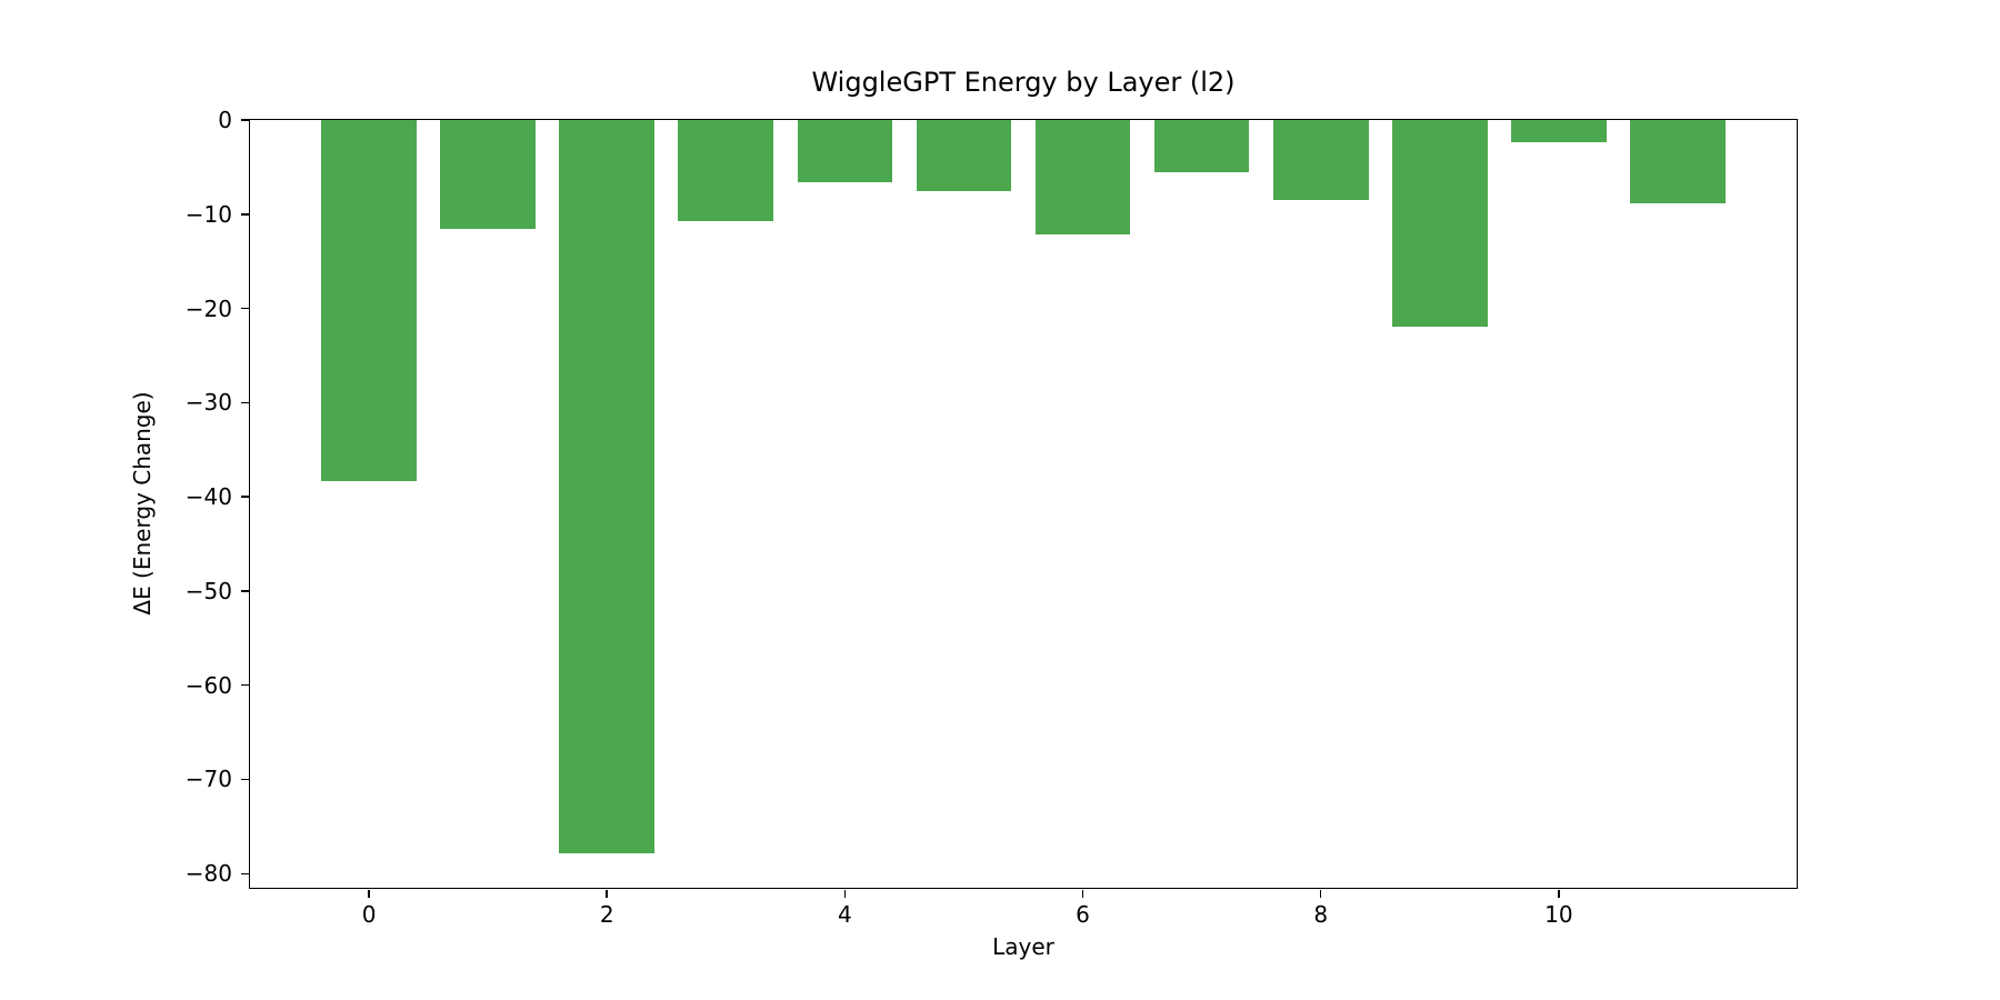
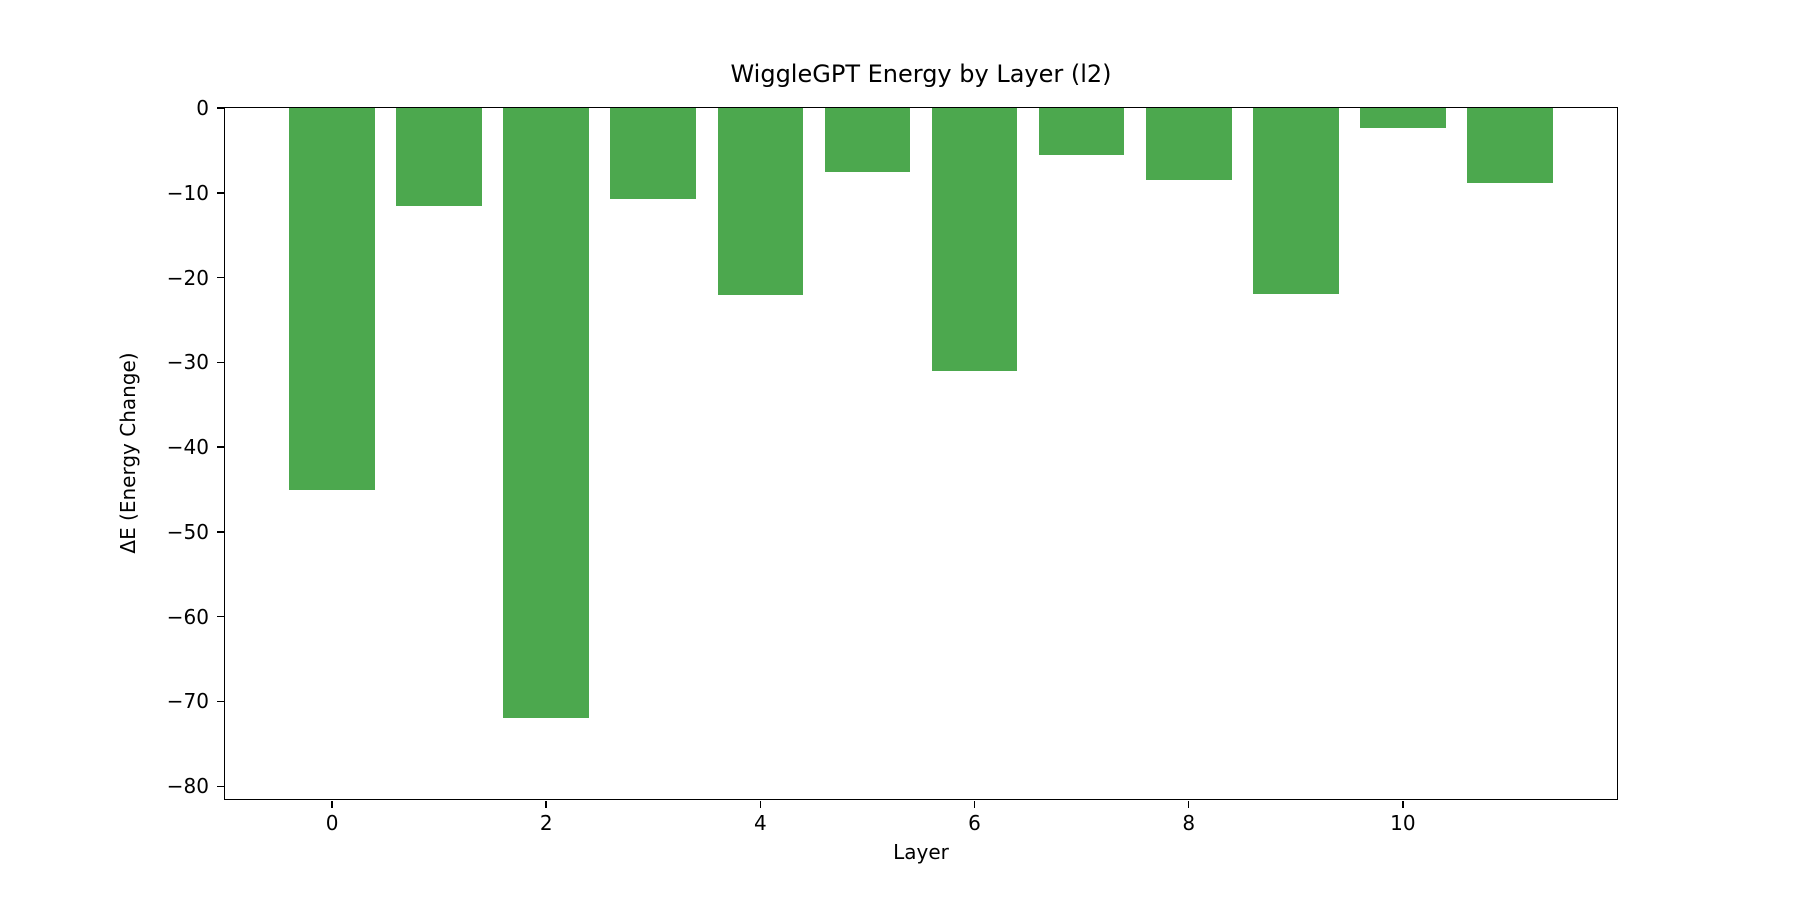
0: -38 -> -45
2: -78 -> -72
4: -7 -> -22
6: -12 -> -31
